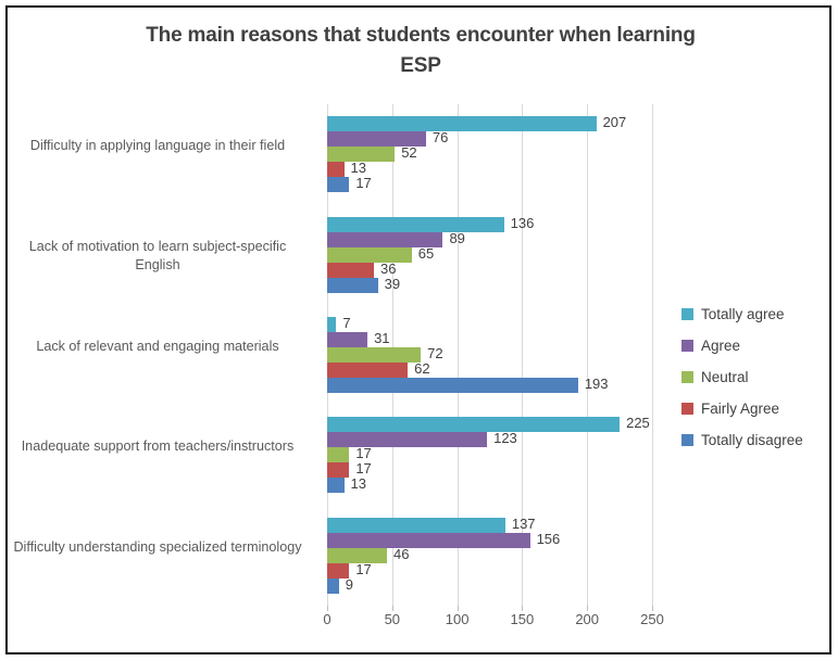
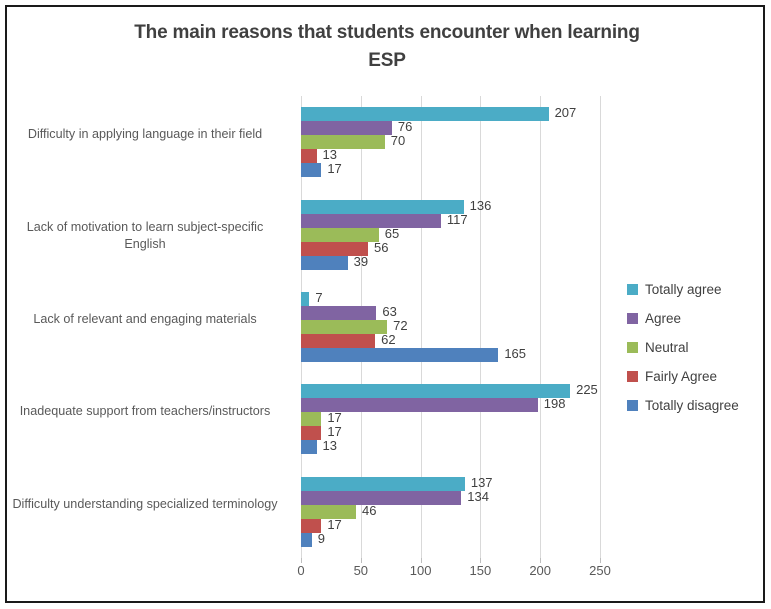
Neutral/Difficulty in applying language in their field: 52 -> 70
Agree/Lack of motivation to learn subject-specific English: 89 -> 117
Fairly Agree/Lack of motivation to learn subject-specific English: 36 -> 56
Agree/Lack of relevant and engaging materials: 31 -> 63
Totally disagree/Lack of relevant and engaging materials: 193 -> 165
Agree/Inadequate support from teachers/instructors: 123 -> 198
Agree/Difficulty understanding specialized terminology: 156 -> 134
